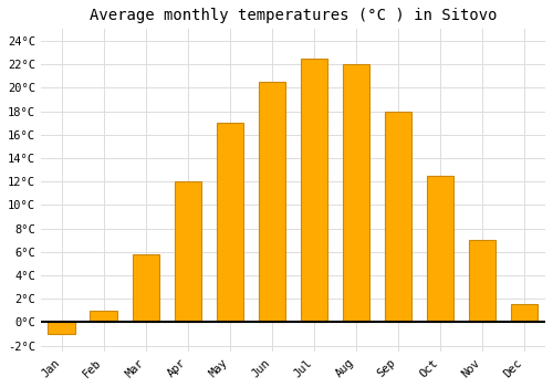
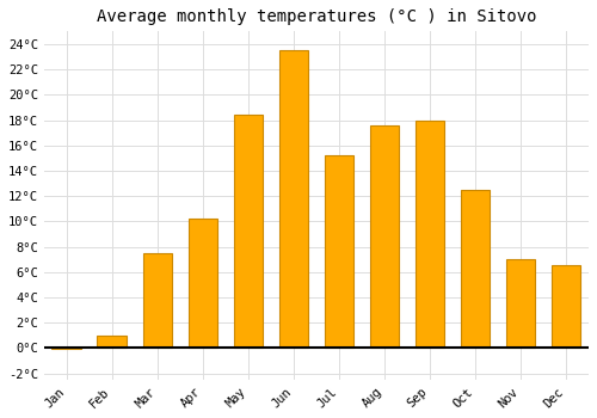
Jan: -1.0°C -> -0.1°C
Mar: 5.8°C -> 7.5°C
Apr: 12.0°C -> 10.2°C
May: 17.0°C -> 18.4°C
Jun: 20.5°C -> 23.5°C
Jul: 22.5°C -> 15.2°C
Aug: 22.0°C -> 17.6°C
Dec: 1.5°C -> 6.5°C
